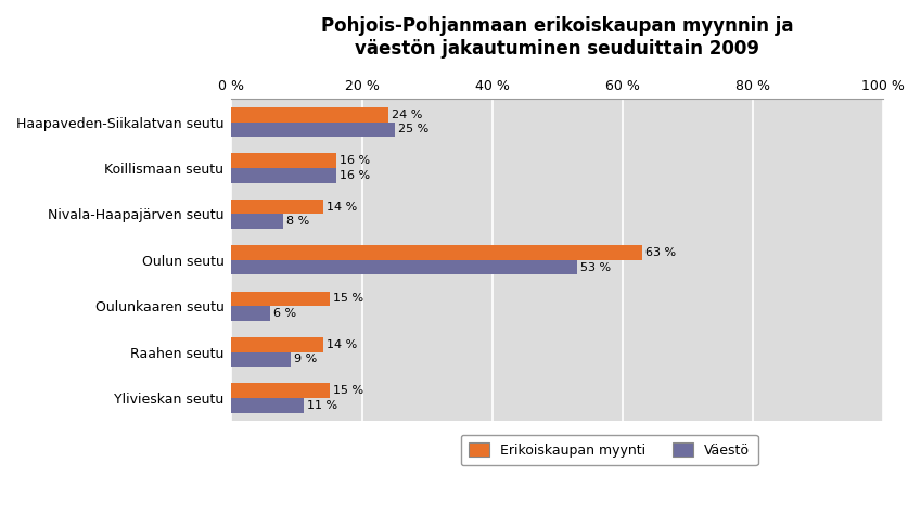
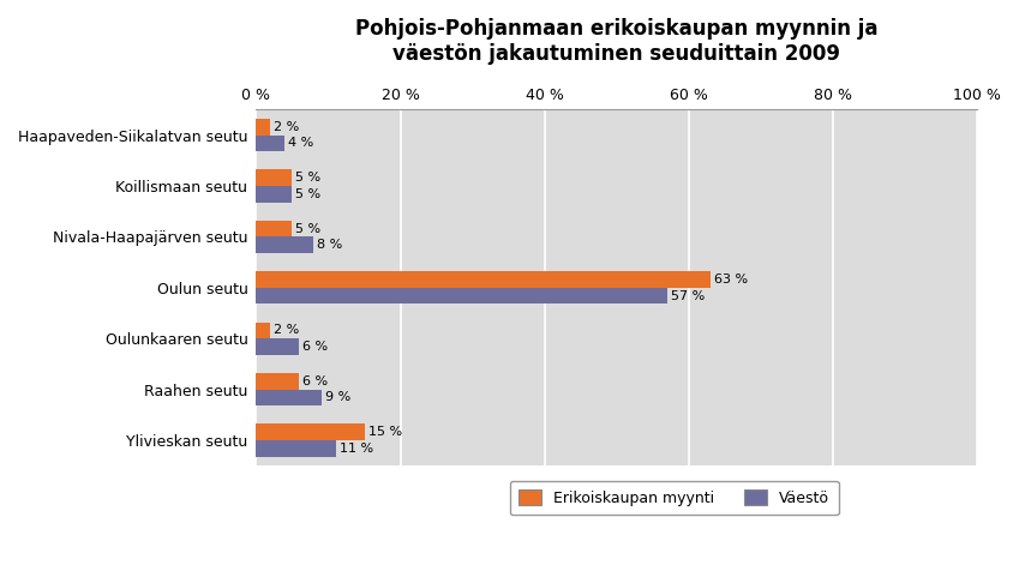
Erikoiskaupan myynti/Haapaveden-Siikalatvan seutu: 24 -> 2
Väestö/Haapaveden-Siikalatvan seutu: 25 -> 4
Erikoiskaupan myynti/Koillismaan seutu: 16 -> 5
Väestö/Koillismaan seutu: 16 -> 5
Erikoiskaupan myynti/Nivala-Haapajärven seutu: 14 -> 5
Väestö/Oulun seutu: 53 -> 57
Erikoiskaupan myynti/Oulunkaaren seutu: 15 -> 2
Erikoiskaupan myynti/Raahen seutu: 14 -> 6
